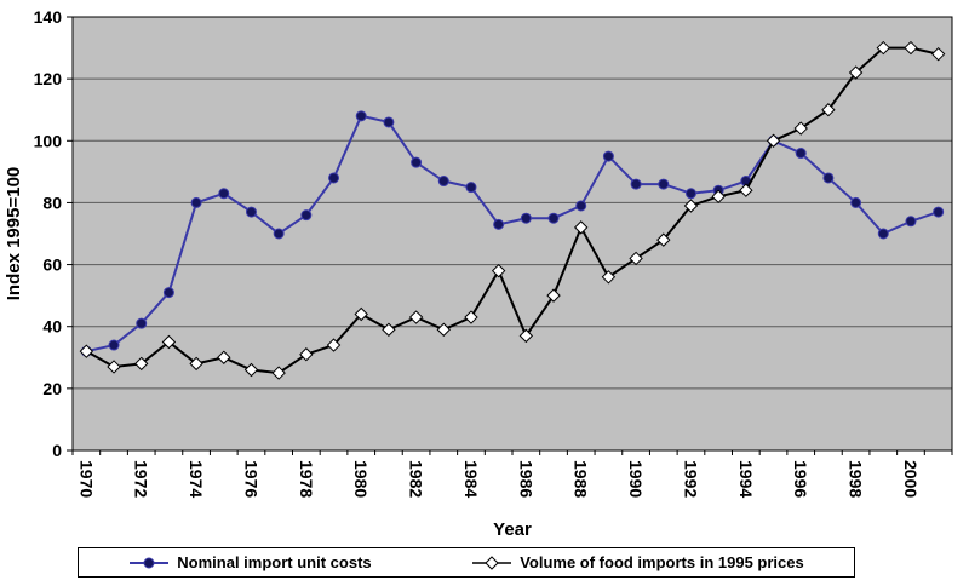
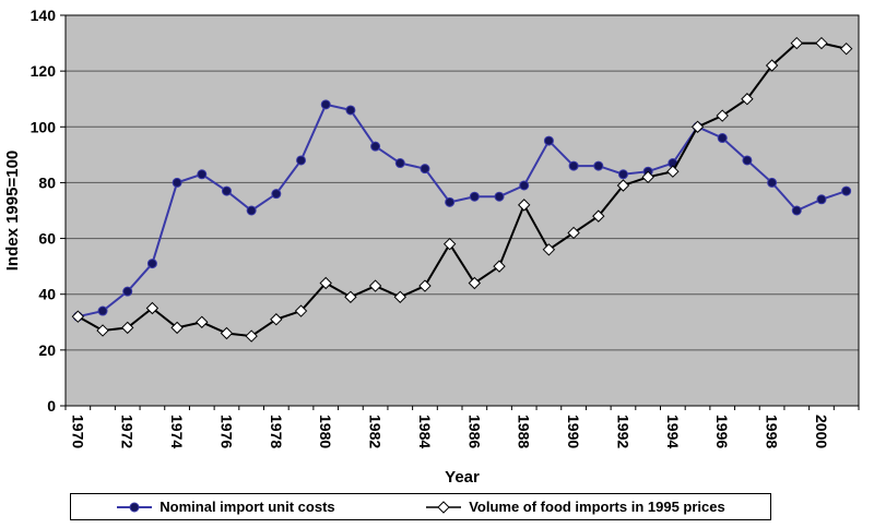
Volume of food imports in 1995 prices/1986: 37 -> 44
